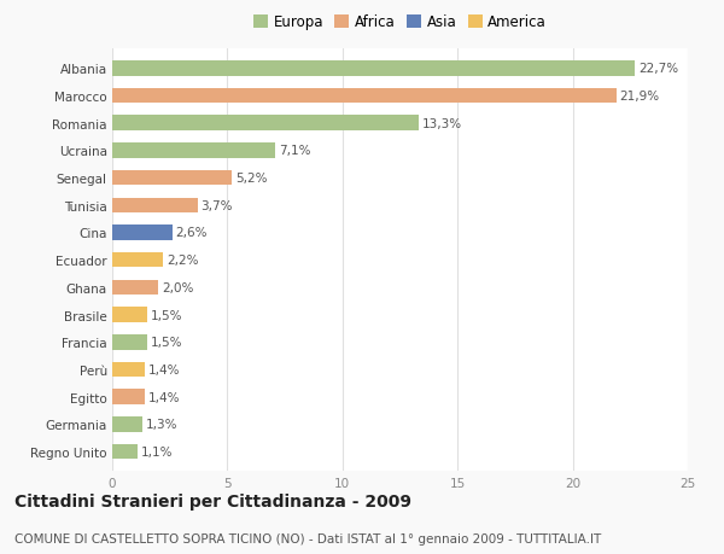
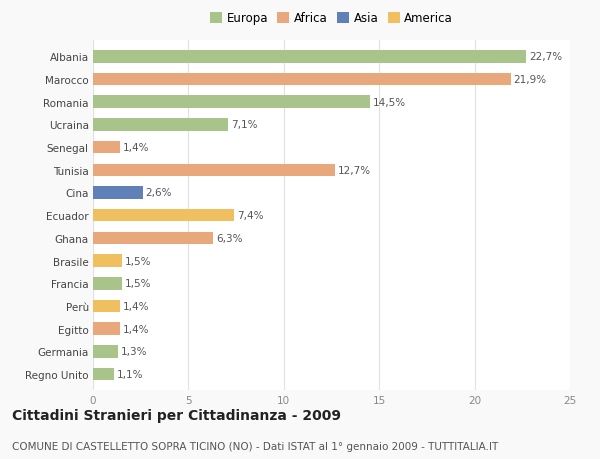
Romania: 13,3% -> 14,5%
Senegal: 5,2% -> 1,4%
Tunisia: 3,7% -> 12,7%
Ecuador: 2,2% -> 7,4%
Ghana: 2,0% -> 6,3%
